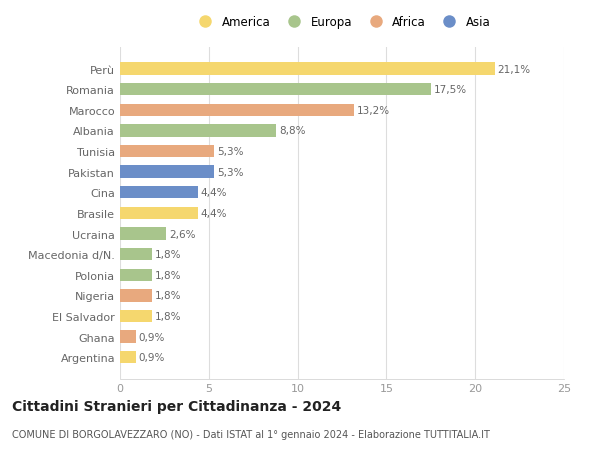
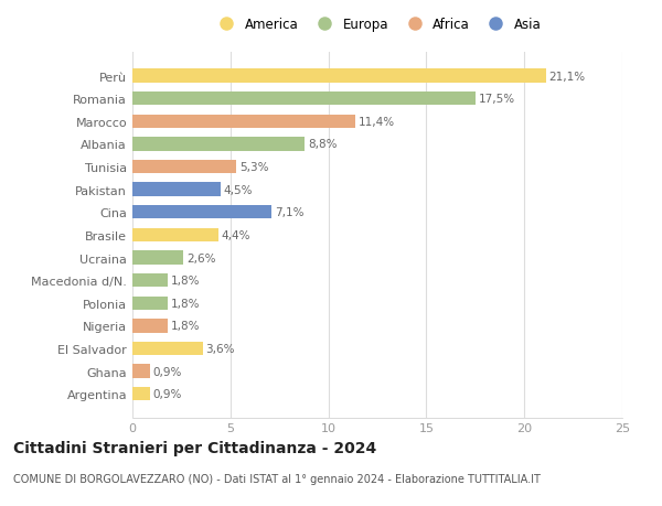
Marocco: 13,2% -> 11,4%
Pakistan: 5,3% -> 4,5%
Cina: 4,4% -> 7,1%
El Salvador: 1,8% -> 3,6%
